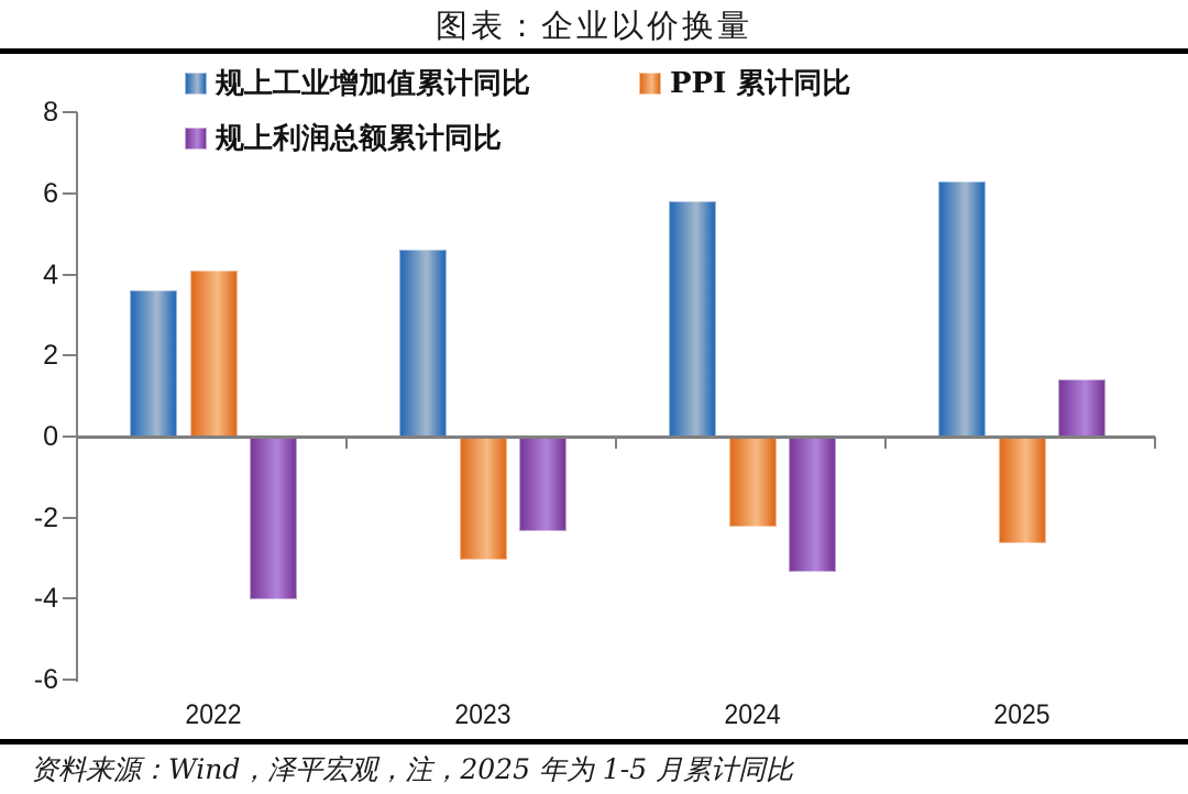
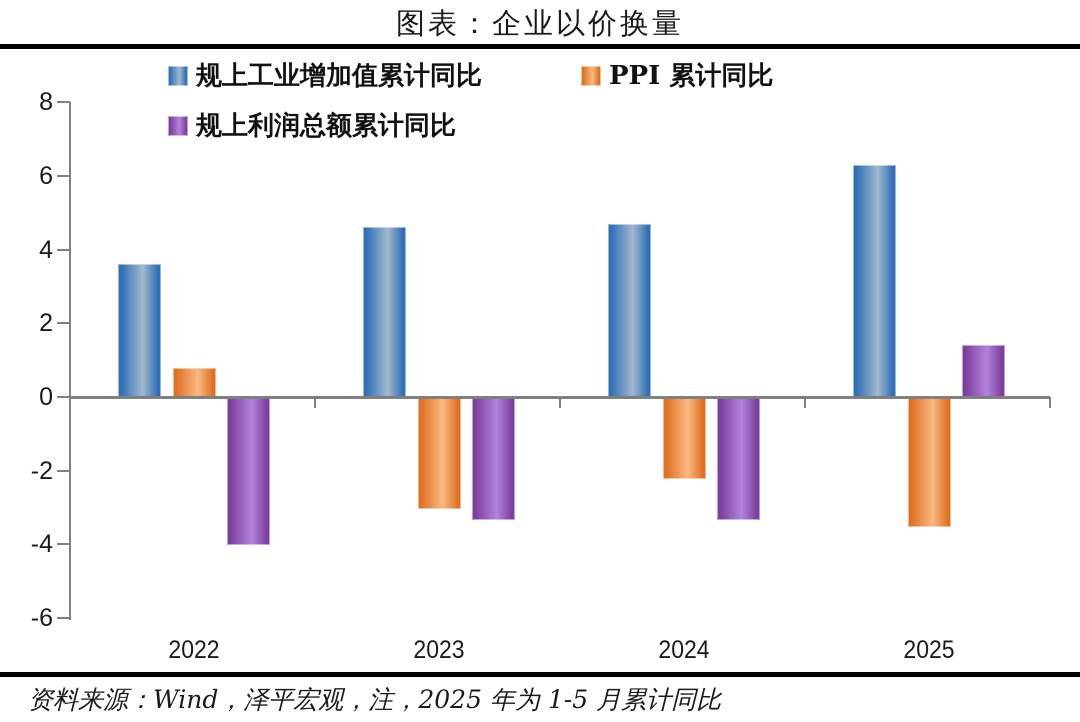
PPI 累计同比/2022: 4.1 -> 0.8
规上利润总额累计同比/2023: -2.3 -> -3.3
规上工业增加值累计同比/2024: 5.8 -> 4.7
PPI 累计同比/2025: -2.6 -> -3.5
